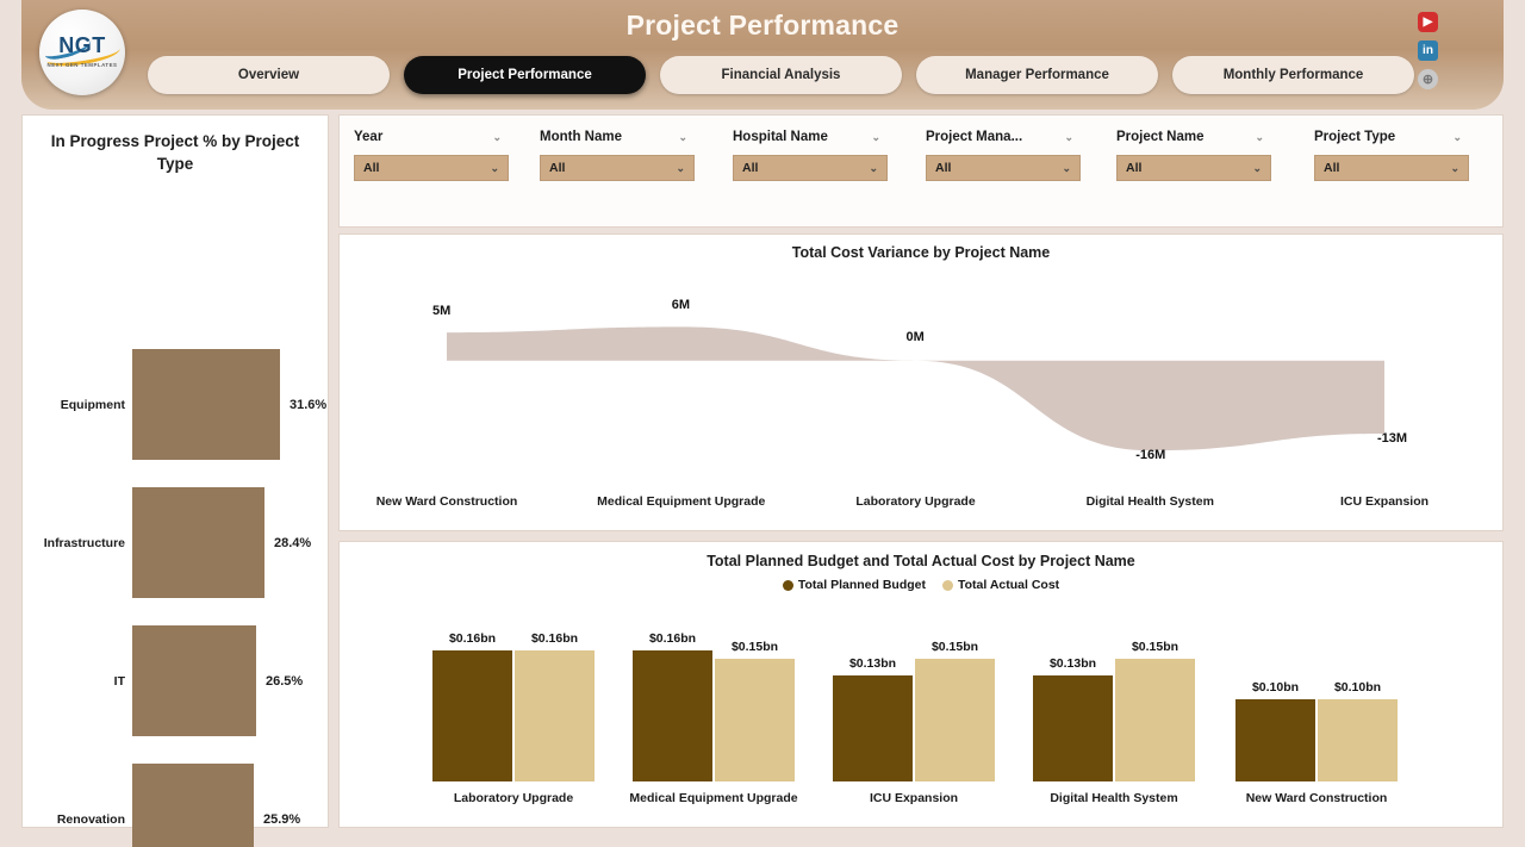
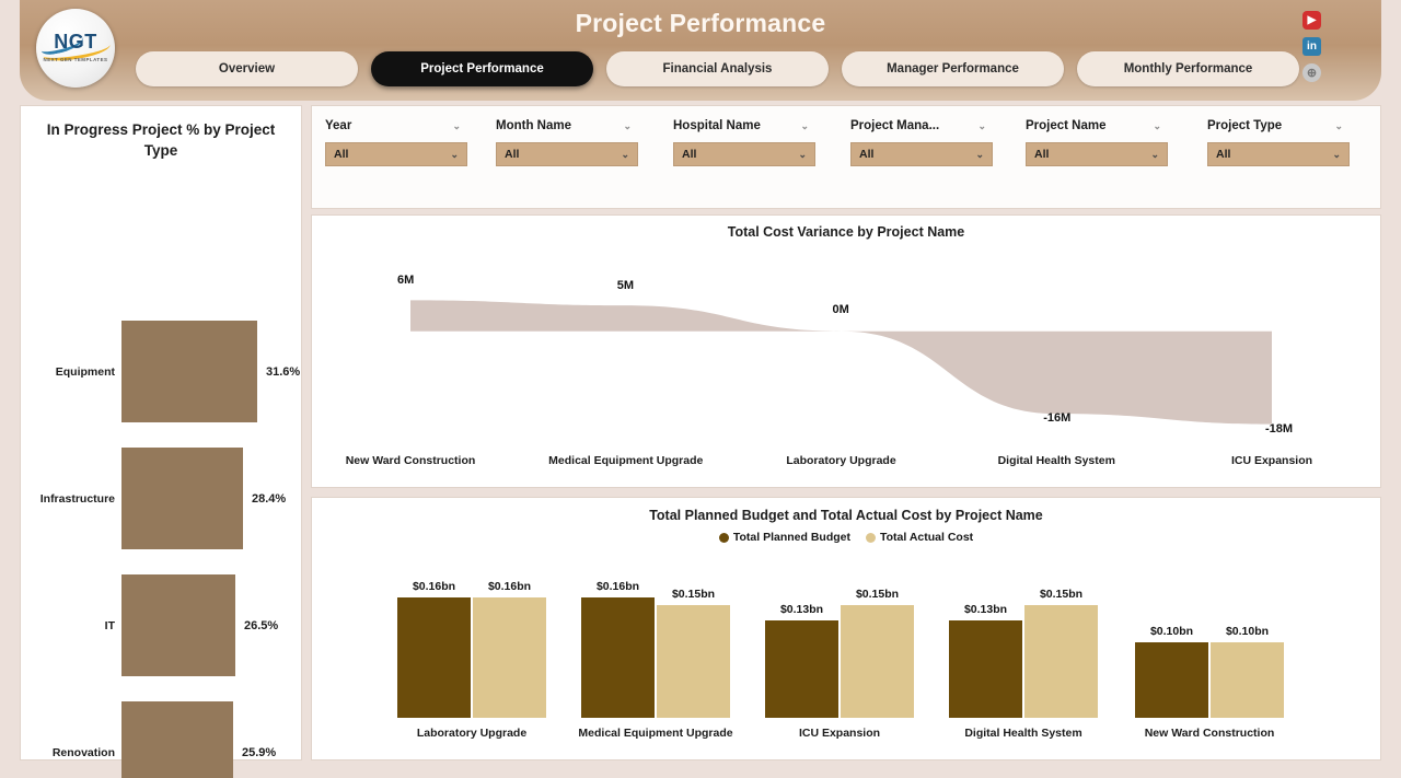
Total Cost Variance by Project Name/New Ward Construction: 5M -> 6M
Total Cost Variance by Project Name/Medical Equipment Upgrade: 6M -> 5M
Total Cost Variance by Project Name/ICU Expansion: -13M -> -18M
